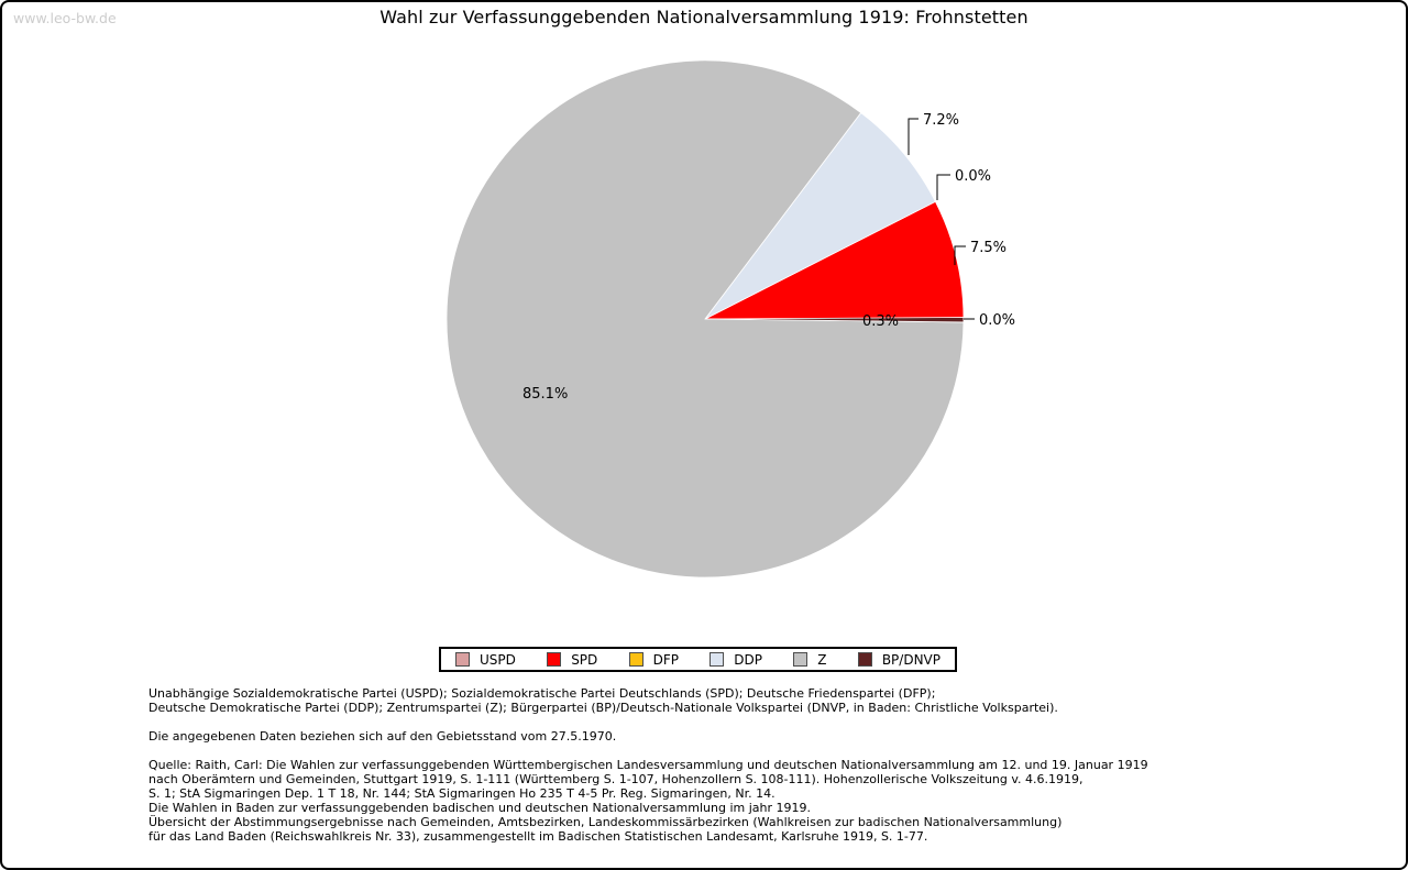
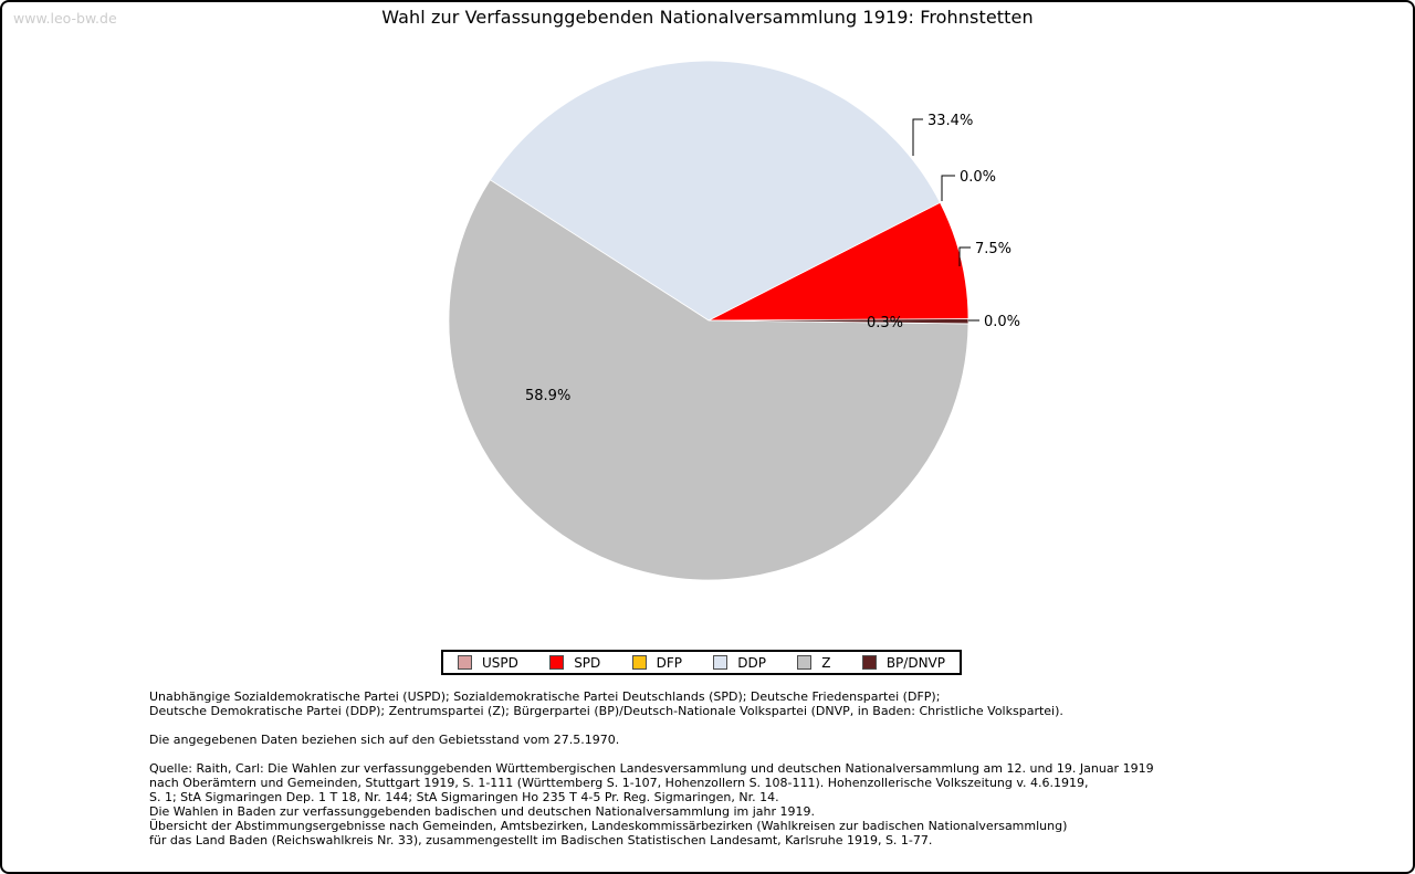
DDP: 7.2% -> 33.4%
Z: 85.1% -> 58.9%
